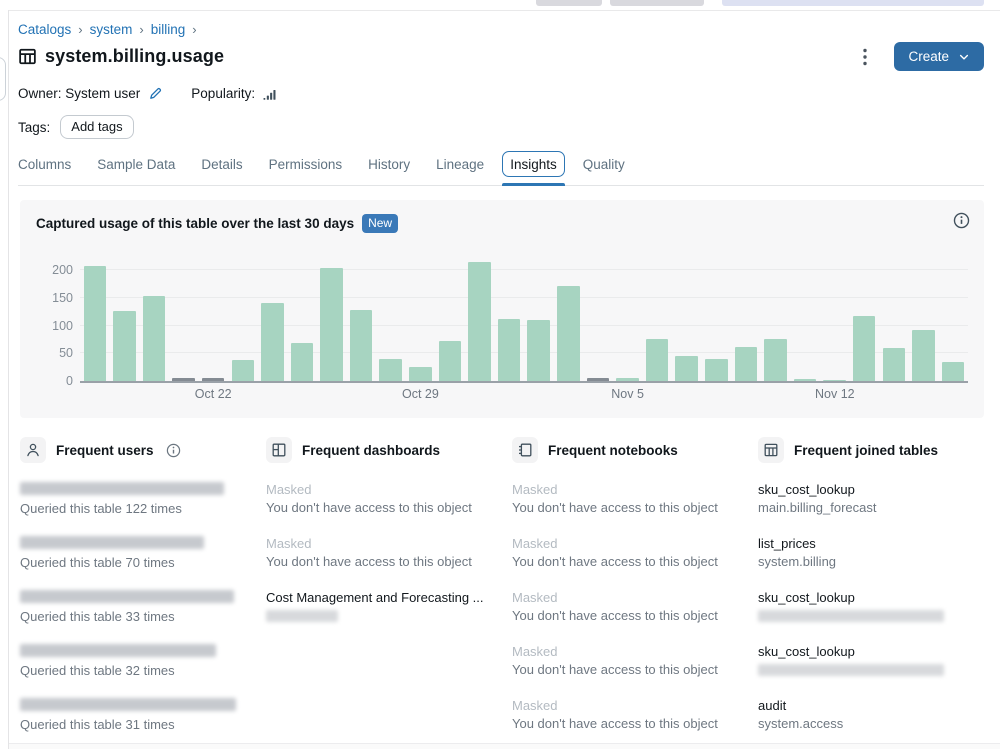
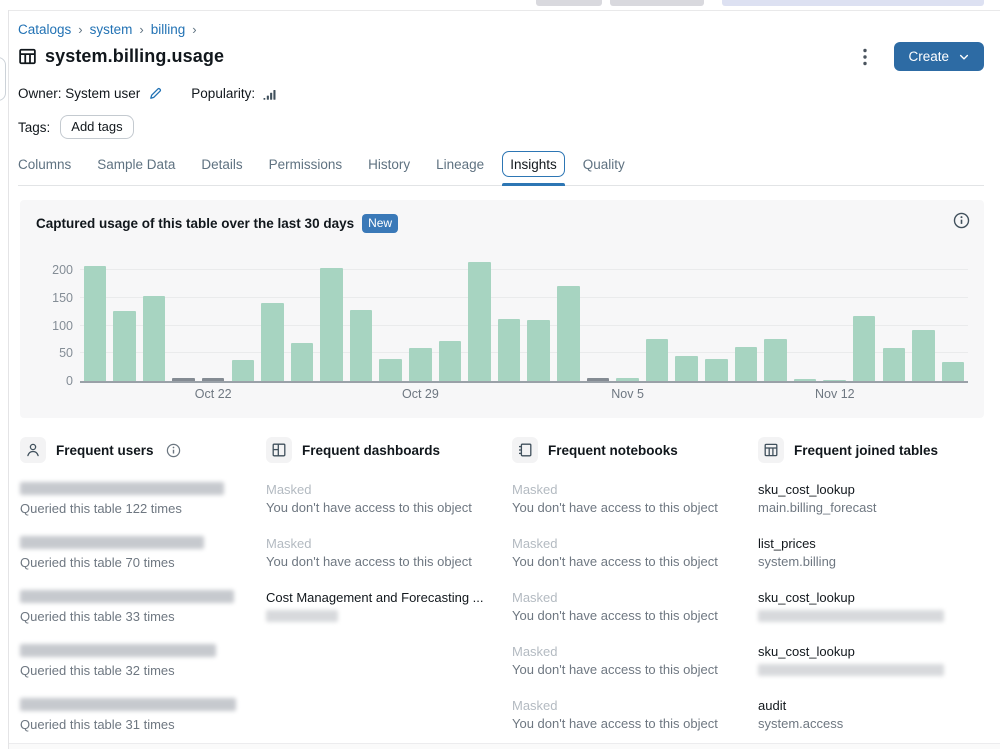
Oct 29: 20 -> 60
